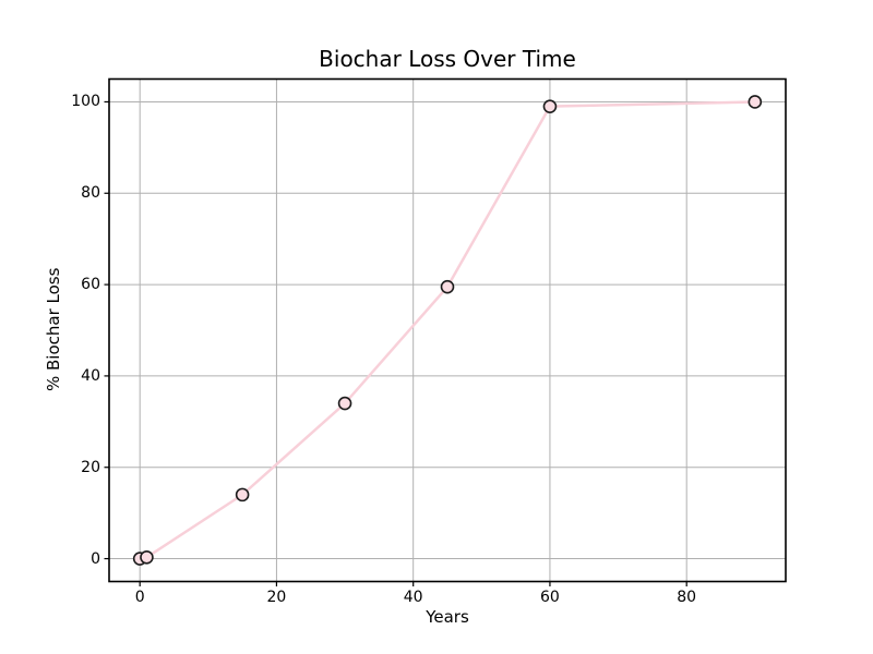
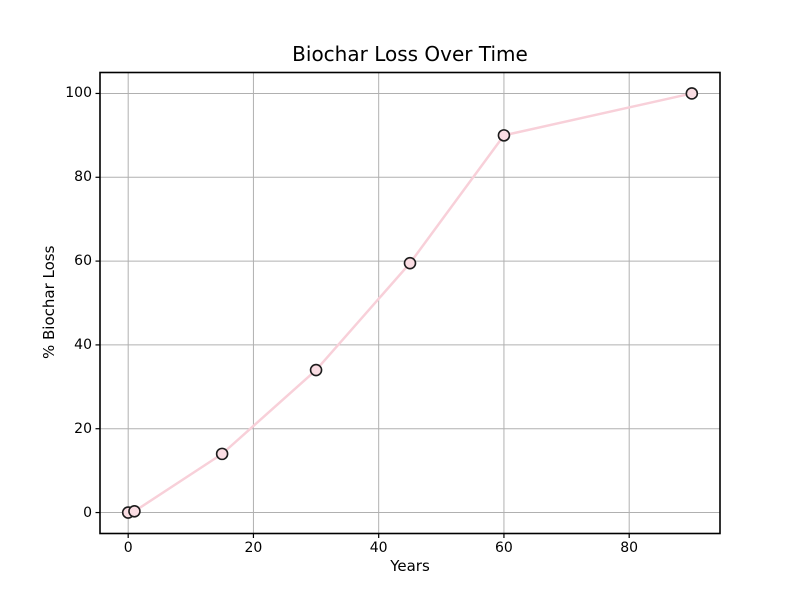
60: 99 -> 90
